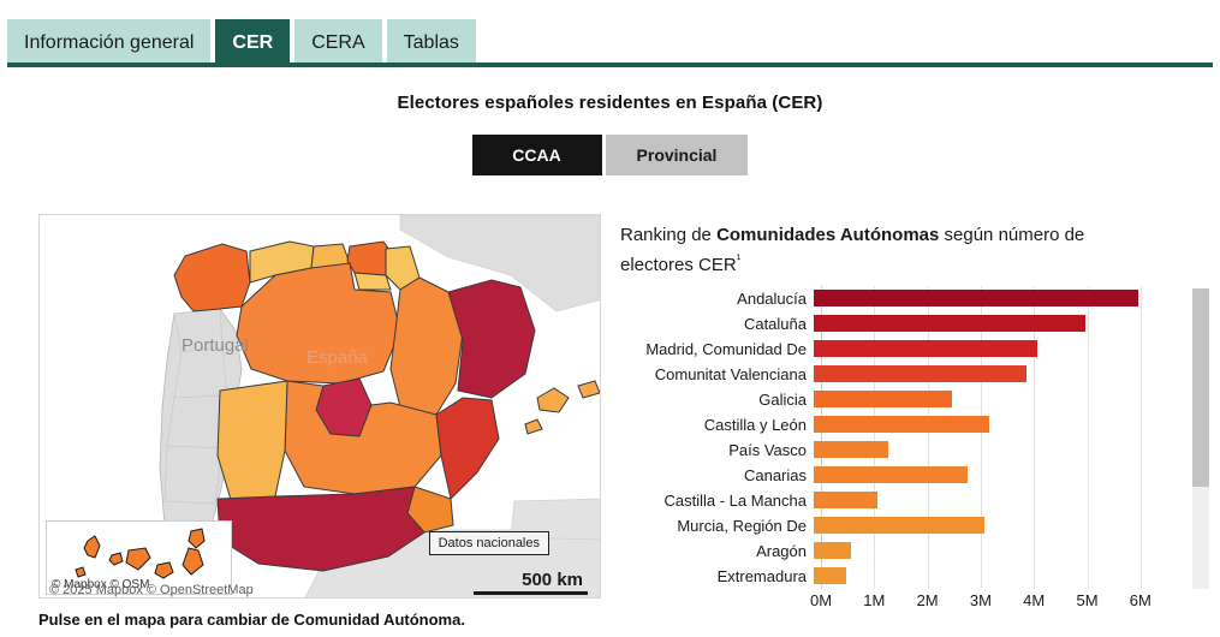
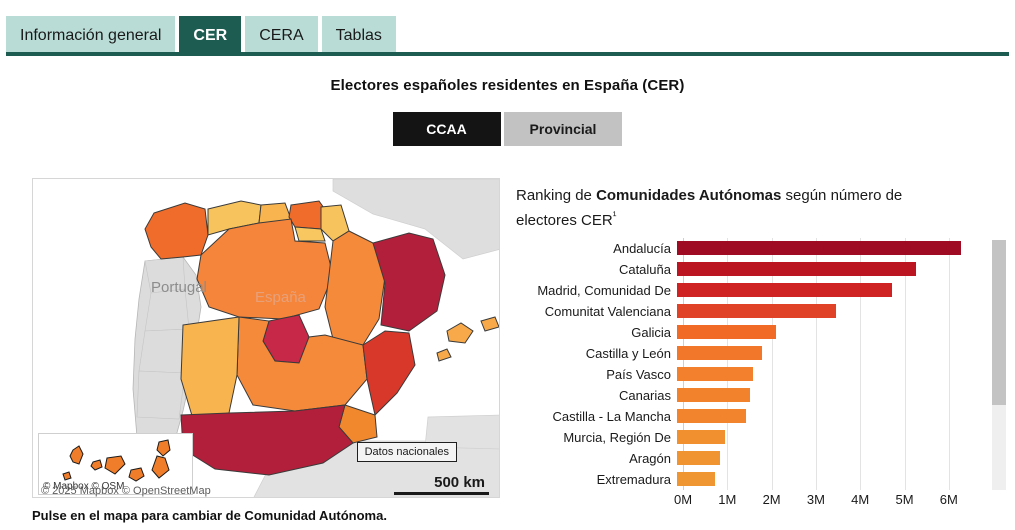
Andalucía: 6.1M -> 6.4M
Cataluña: 5.1M -> 5.4M
Madrid, Comunidad De: 4.2M -> 4.8M
Comunitat Valenciana: 4.0M -> 3.6M
Galicia: 2.6M -> 2.2M
Castilla y León: 3.3M -> 1.9M
País Vasco: 1.4M -> 1.7M
Canarias: 2.9M -> 1.6M
Castilla - La Mancha: 1.2M -> 1.6M
Murcia, Región De: 3.2M -> 1.1M
Aragón: 0.7M -> 1.0M
Extremadura: 0.6M -> 0.8M
